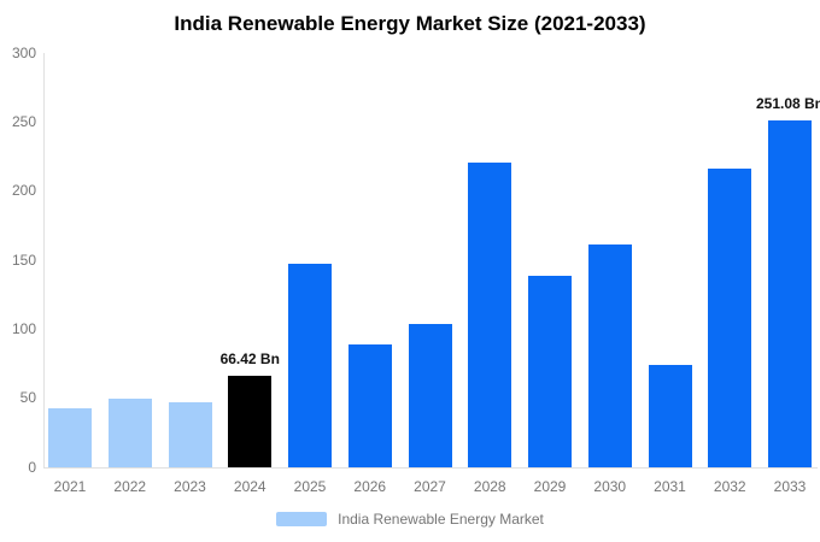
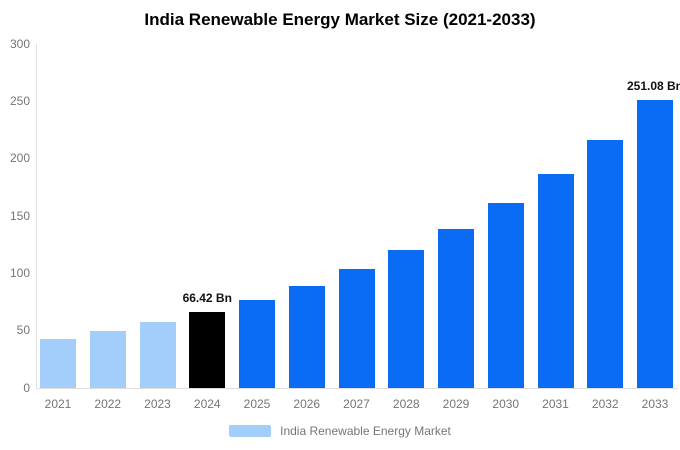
2023: 47 -> 57
2025: 147 -> 77
2028: 221 -> 120
2031: 74 -> 187
